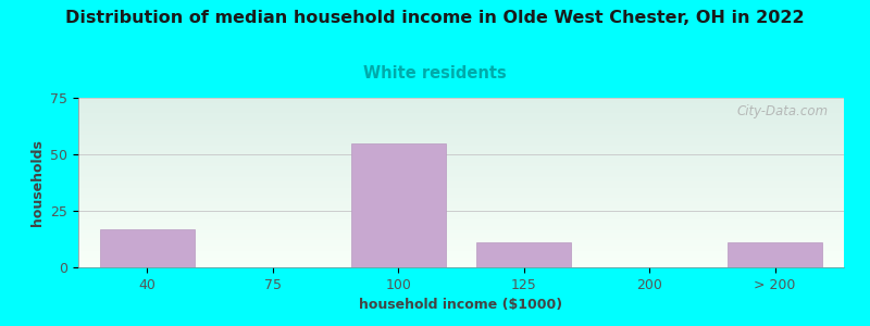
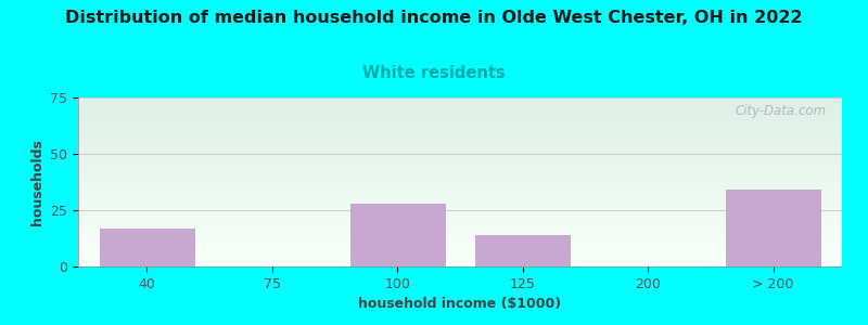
100: 55 -> 28
125: 11 -> 14
> 200: 11 -> 34
